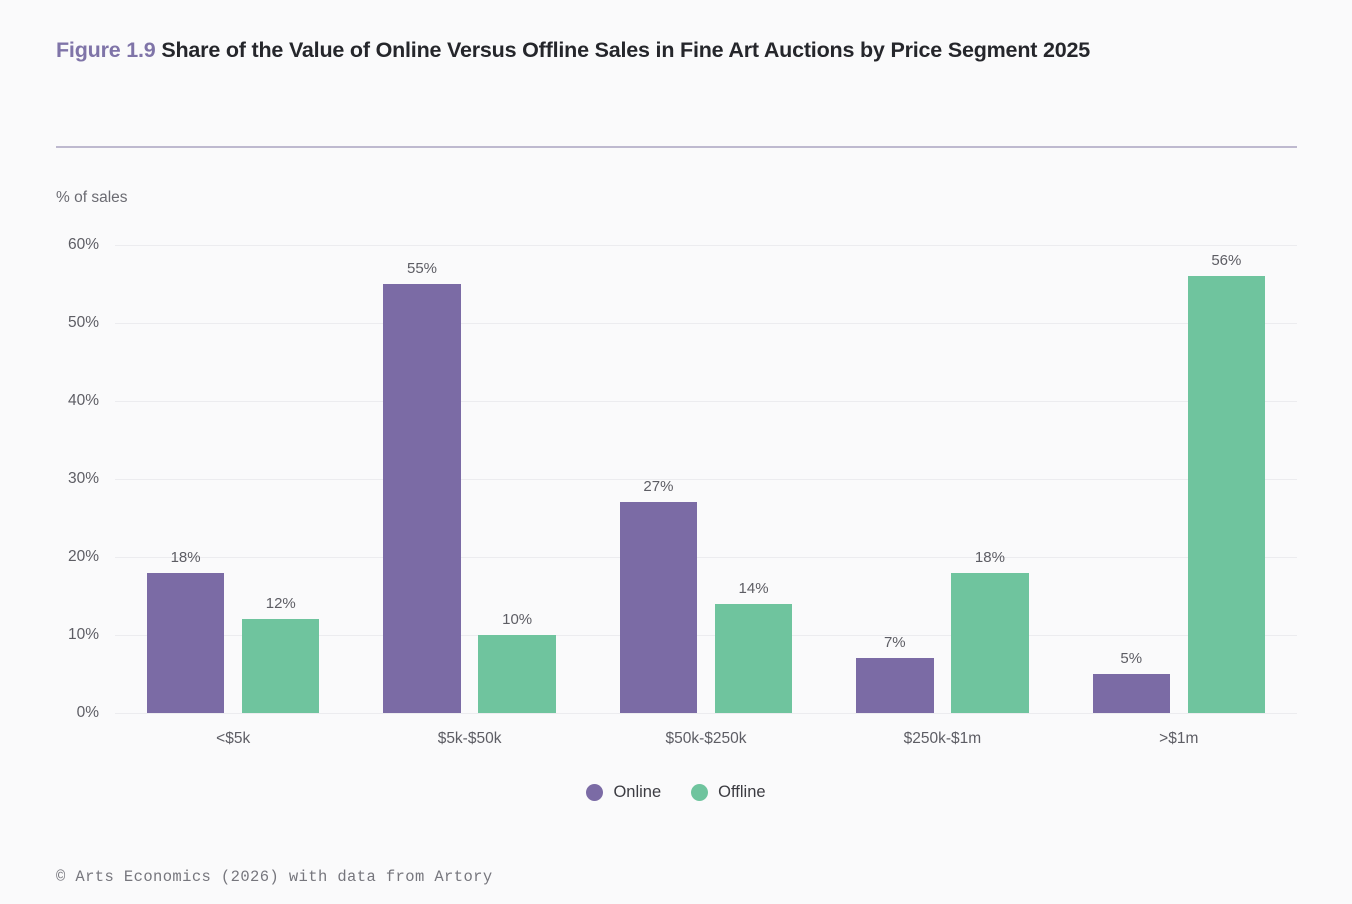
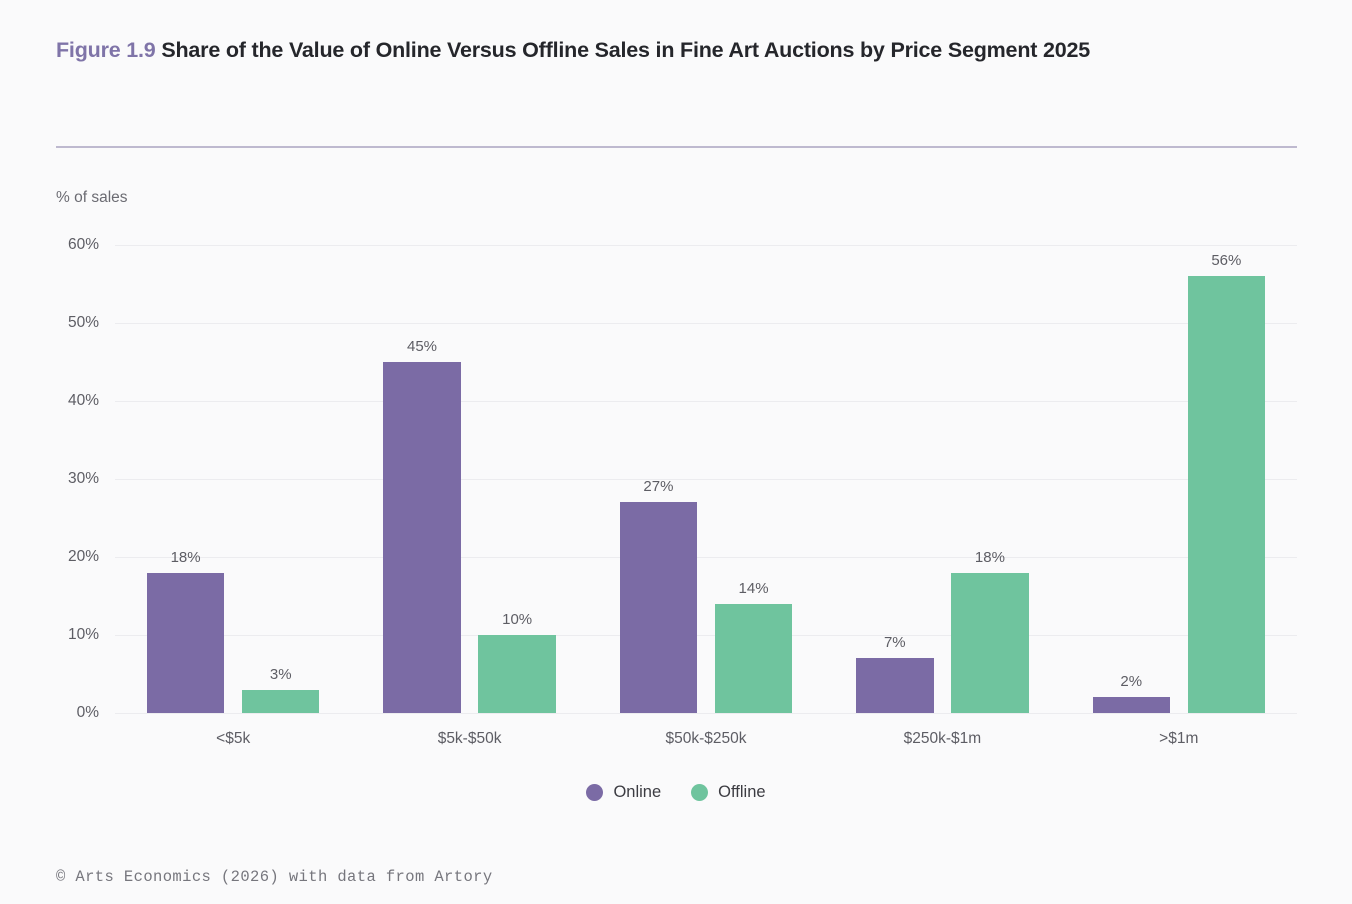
Offline/<$5k: 12% -> 3%
Online/$5k-$50k: 55% -> 45%
Online/>$1m: 5% -> 2%
